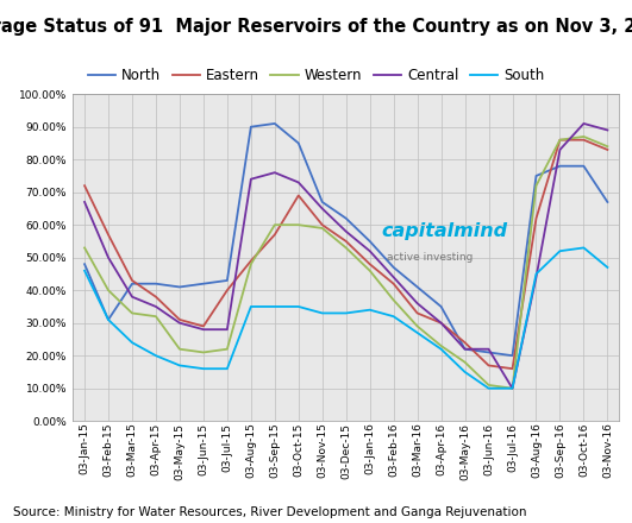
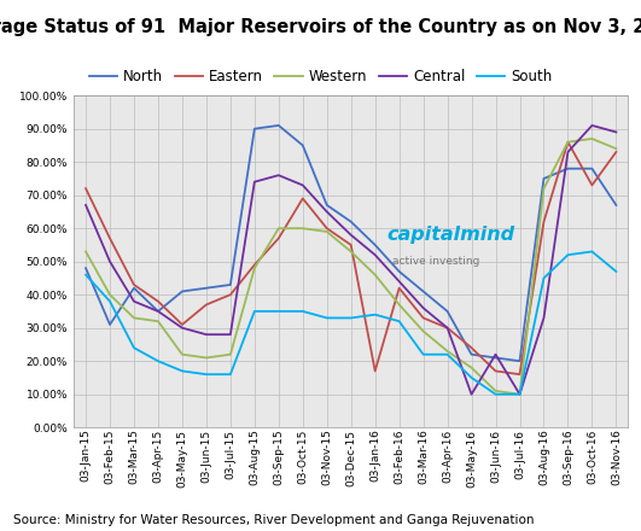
South/03-Feb-15: 31% -> 38%
North/03-Apr-15: 42% -> 35%
Eastern/03-Jun-15: 29% -> 37%
Eastern/03-Jan-16: 48% -> 17%
South/03-Mar-16: 27% -> 22%
Central/03-May-16: 22% -> 10%
Central/03-Aug-16: 44% -> 33%
Eastern/03-Oct-16: 86% -> 73%
